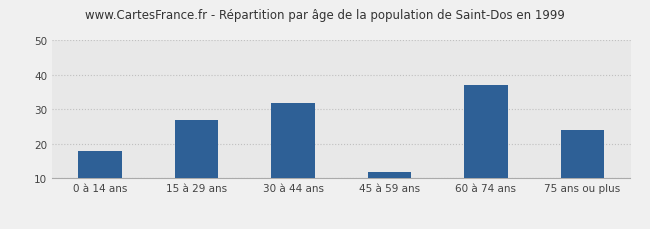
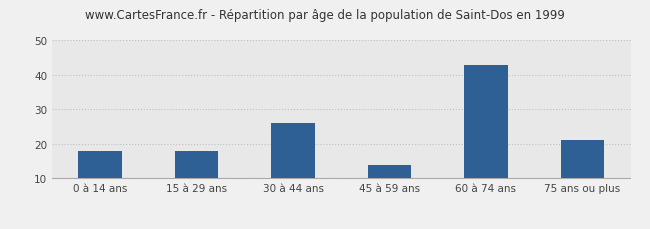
15 à 29 ans: 27 -> 18
30 à 44 ans: 32 -> 26
45 à 59 ans: 12 -> 14
60 à 74 ans: 37 -> 43
75 ans ou plus: 24 -> 21
